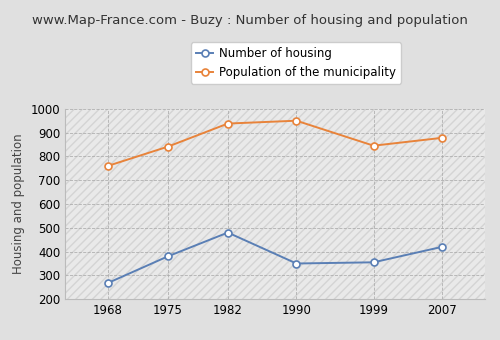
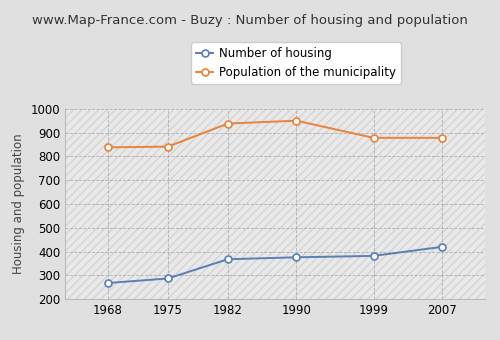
Population of the municipality/1968: 760 -> 838
Number of housing/1975: 380 -> 287
Number of housing/1982: 480 -> 368
Number of housing/1990: 350 -> 376
Number of housing/1999: 355 -> 382
Population of the municipality/1999: 845 -> 878
